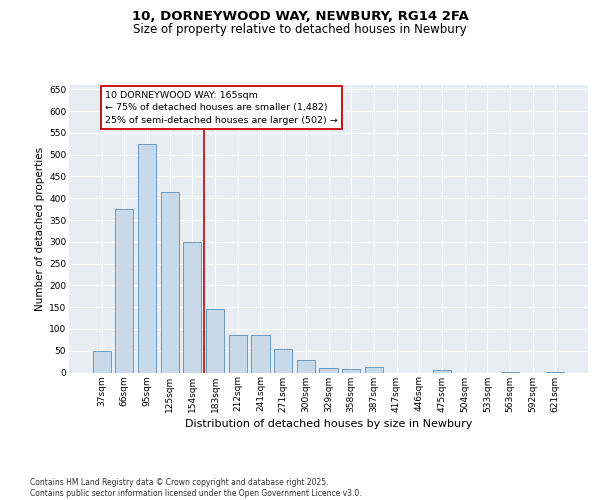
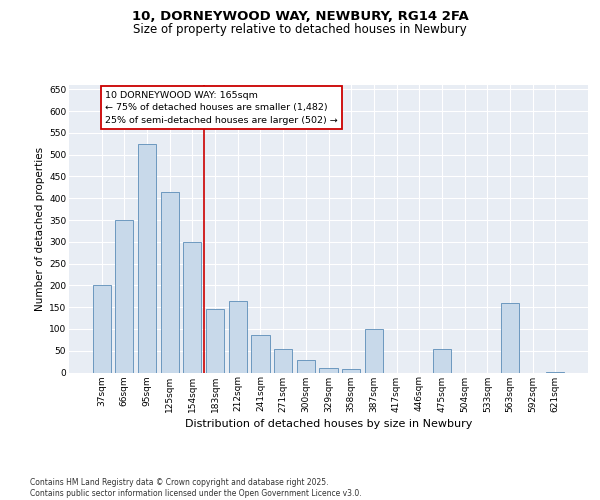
37sqm: 50 -> 200
66sqm: 375 -> 350
212sqm: 85 -> 165
387sqm: 12 -> 100
475sqm: 5 -> 55
563sqm: 2 -> 160
